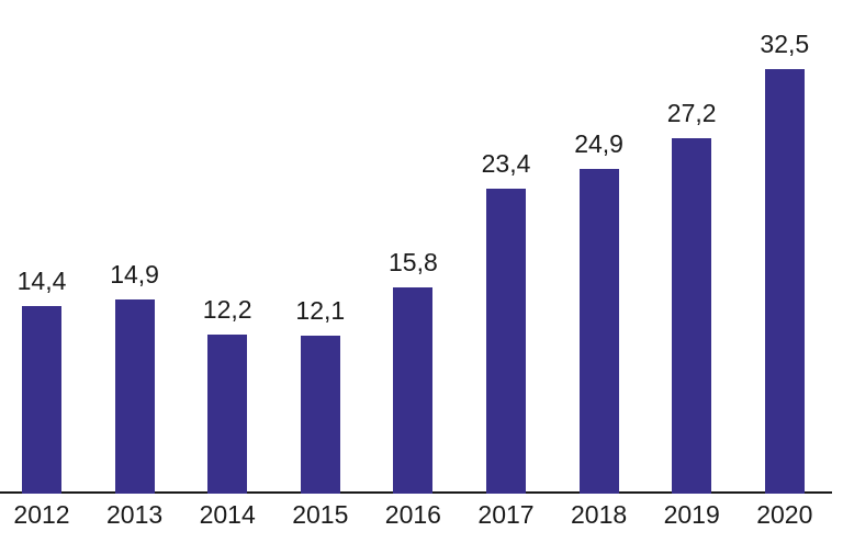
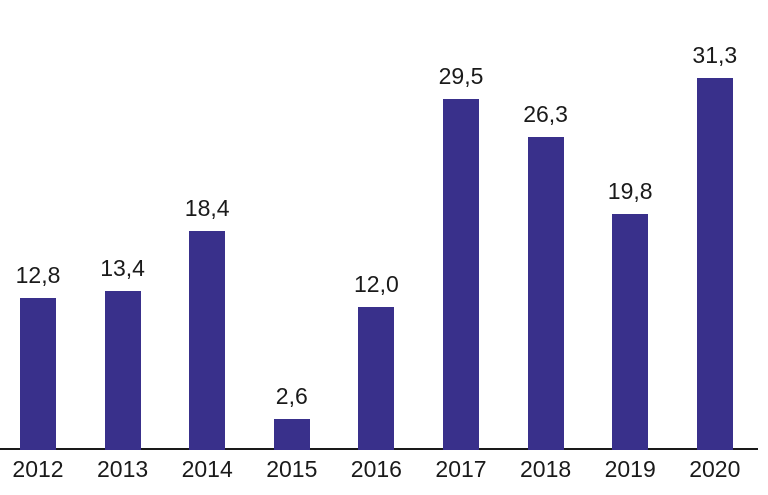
2012: 14,4 -> 12,8
2013: 14,9 -> 13,4
2014: 12,2 -> 18,4
2015: 12,1 -> 2,6
2016: 15,8 -> 12,0
2017: 23,4 -> 29,5
2018: 24,9 -> 26,3
2019: 27,2 -> 19,8
2020: 32,5 -> 31,3
